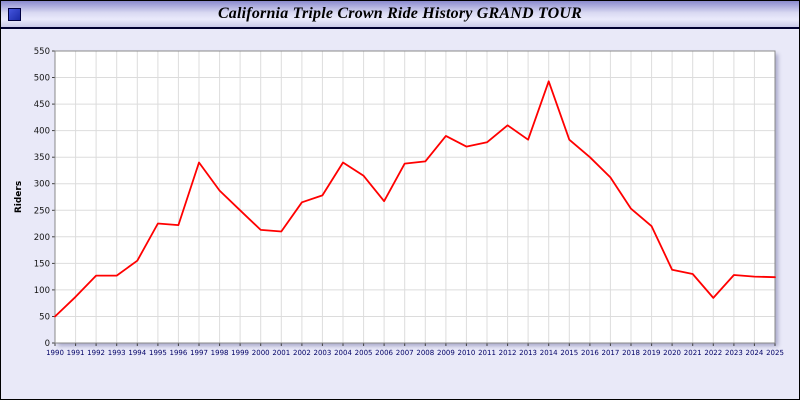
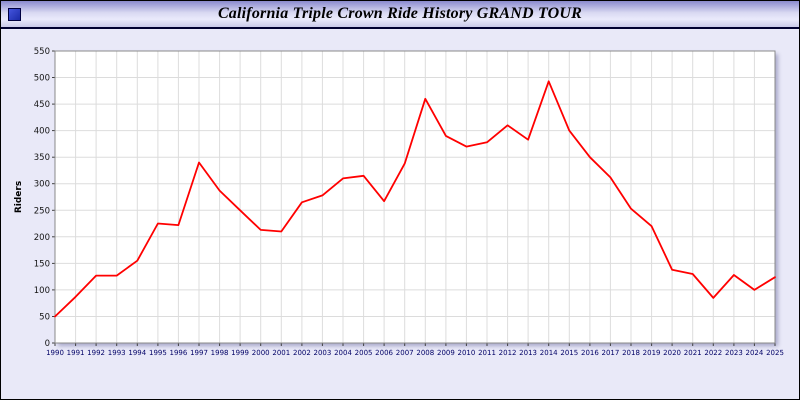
2004: 340 -> 310
2008: 340 -> 460
2015: 380 -> 400
2024: 120 -> 100
